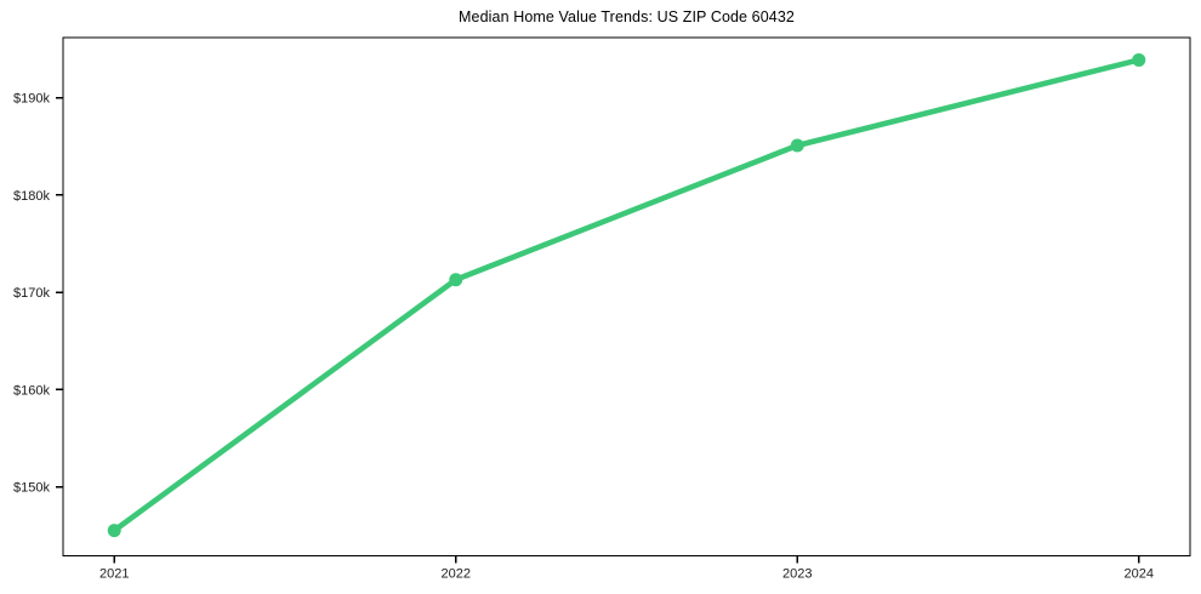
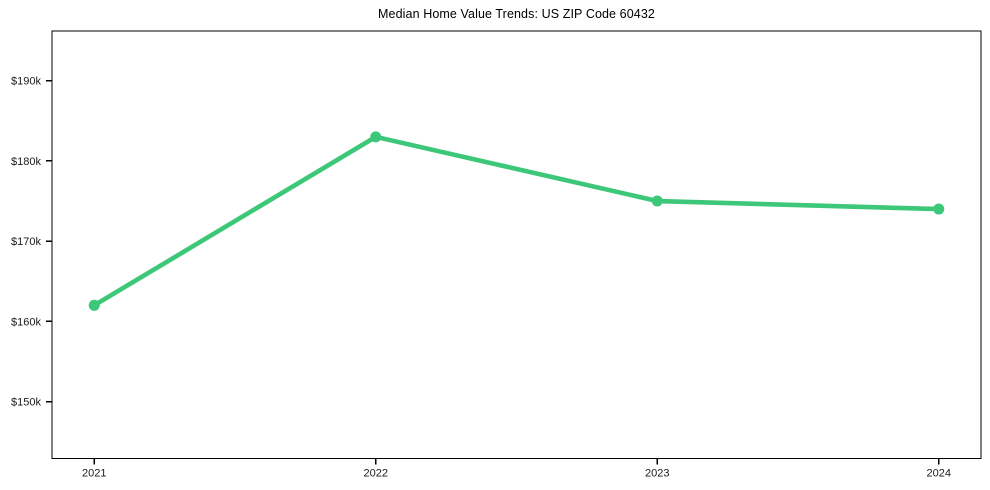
2021: $146k -> $162k
2022: $171k -> $183k
2023: $185k -> $175k
2024: $194k -> $174k
